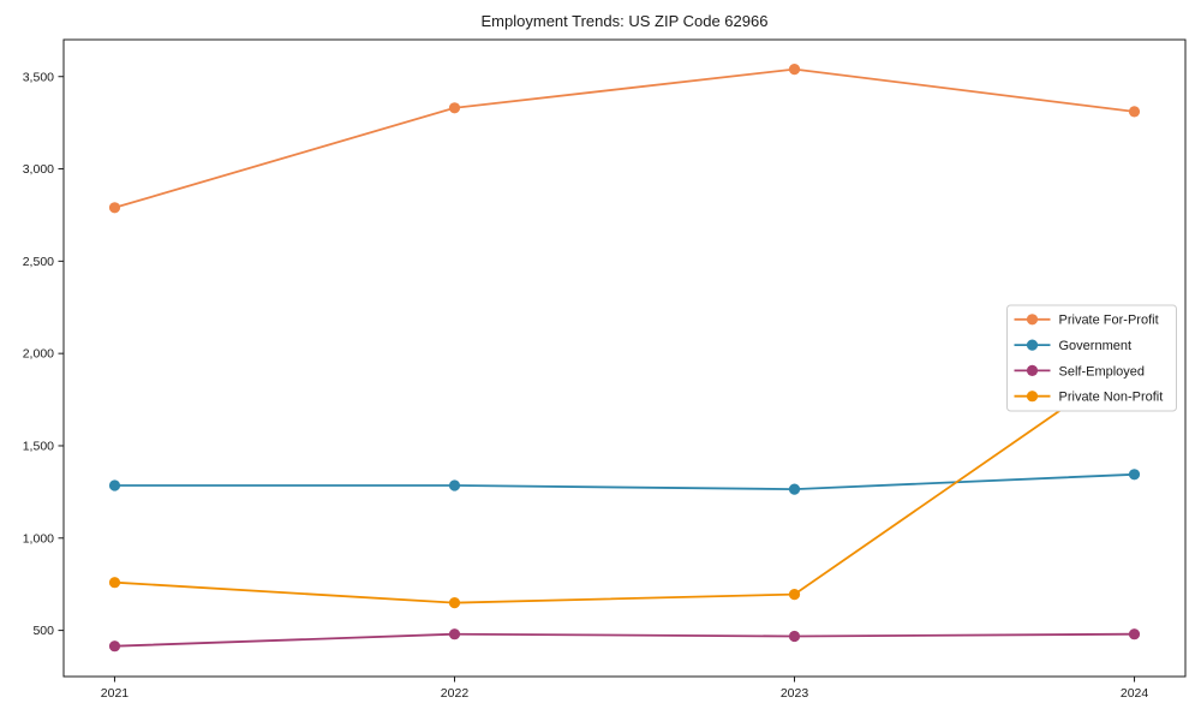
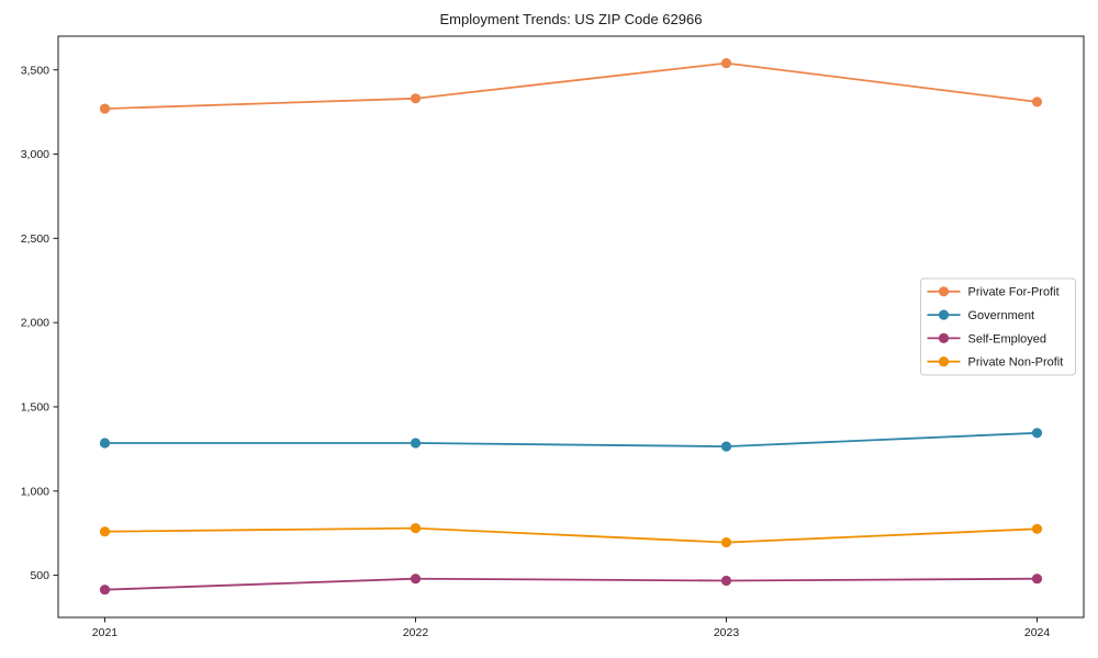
Private For-Profit/2021: 2790 -> 3270
Private Non-Profit/2022: 650 -> 780
Private Non-Profit/2024: 1970 -> 780
